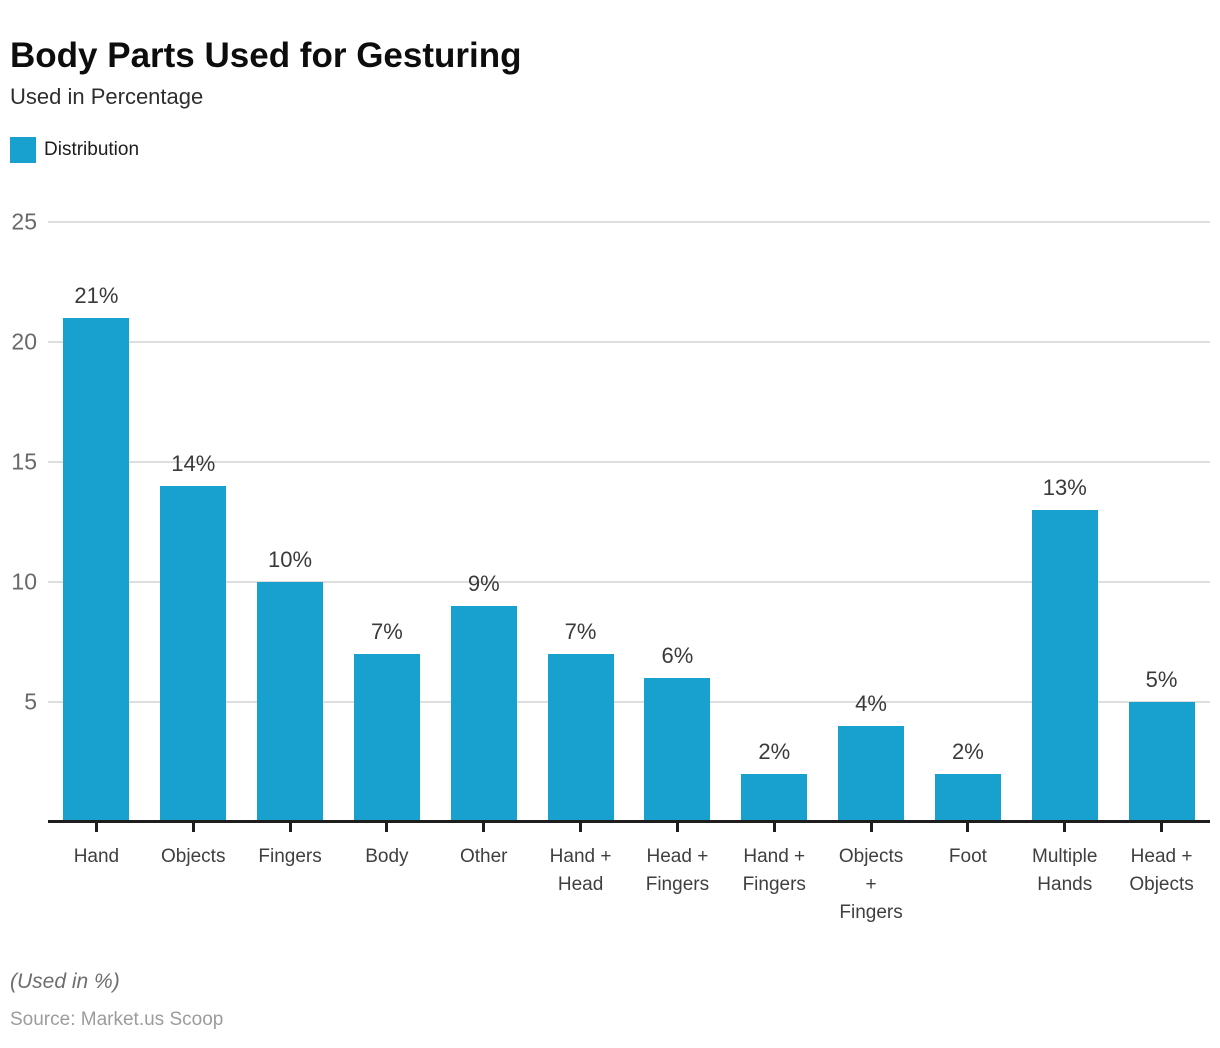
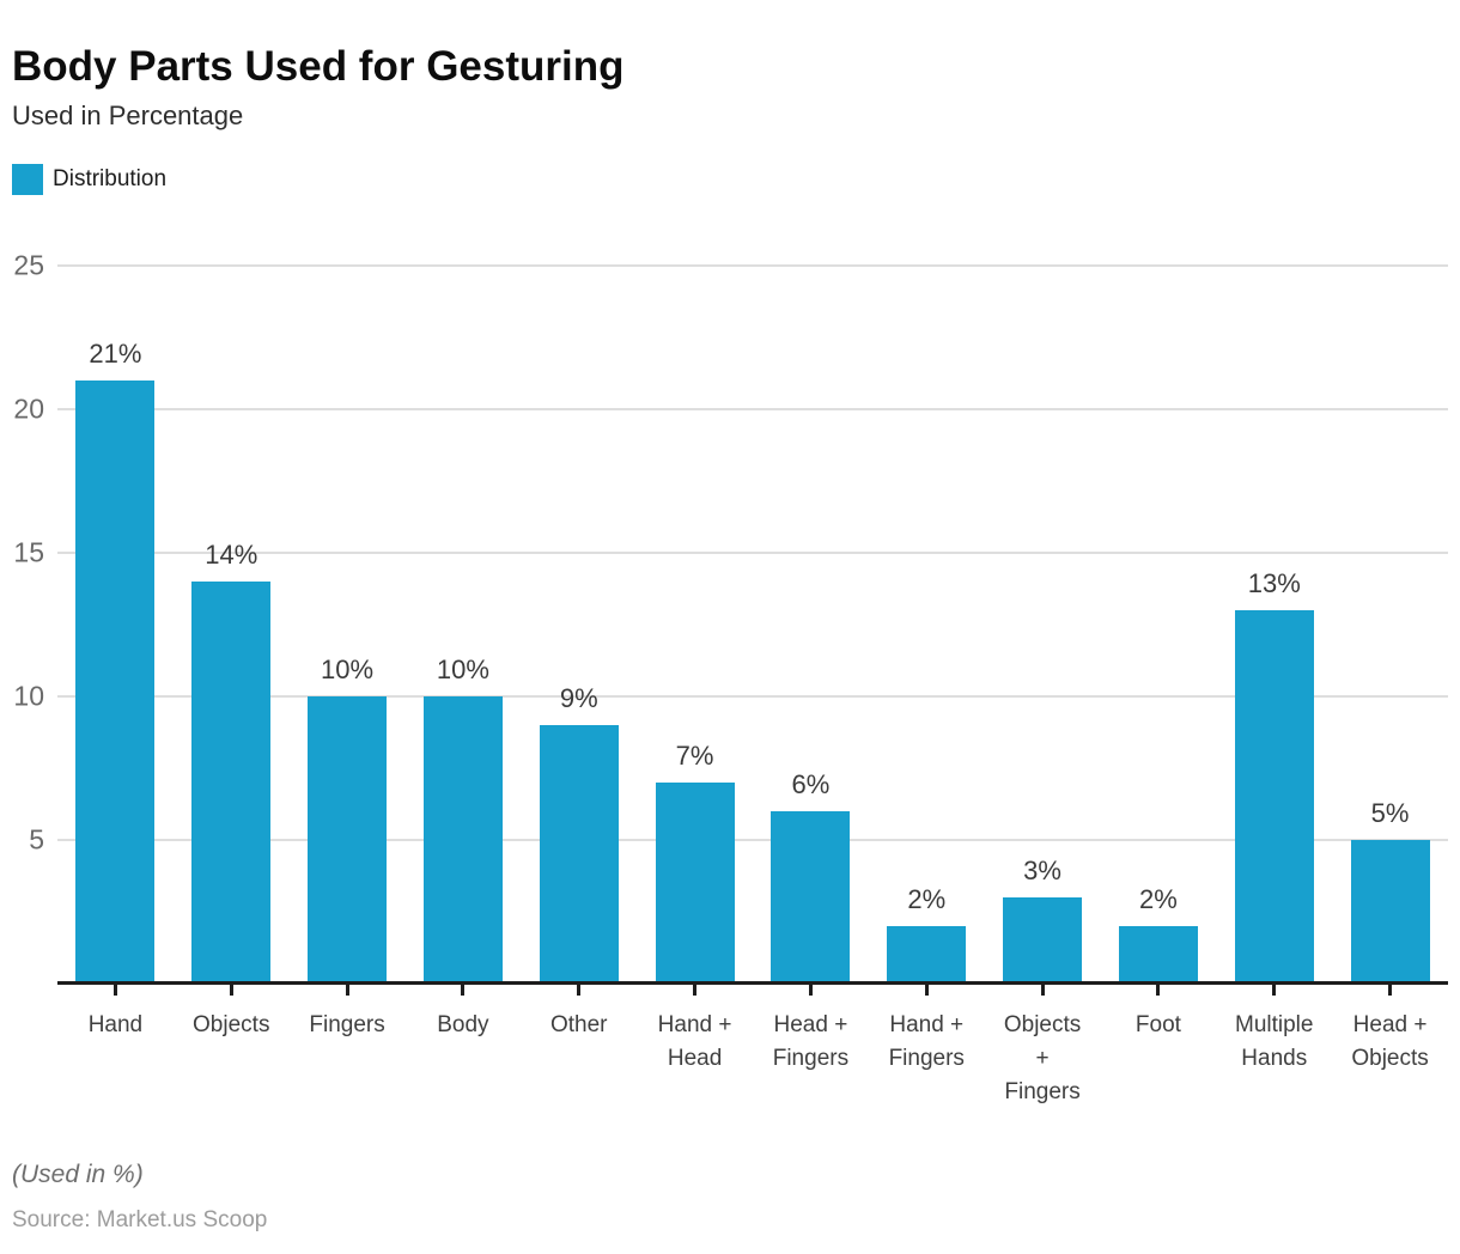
Body: 7% -> 10%
Objects + Fingers: 4% -> 3%
